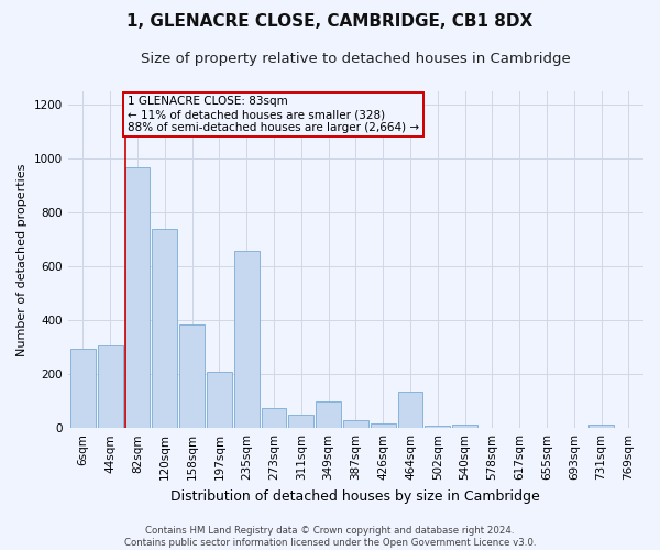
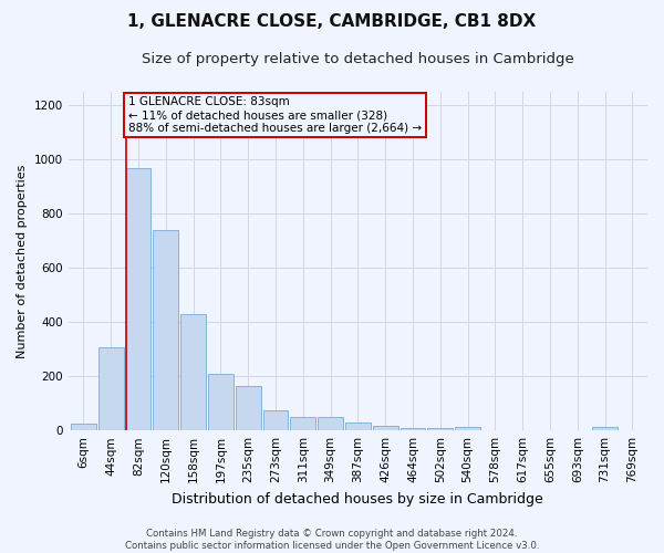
6sqm: 295 -> 25
158sqm: 385 -> 430
235sqm: 655 -> 165
349sqm: 100 -> 48
464sqm: 135 -> 10
